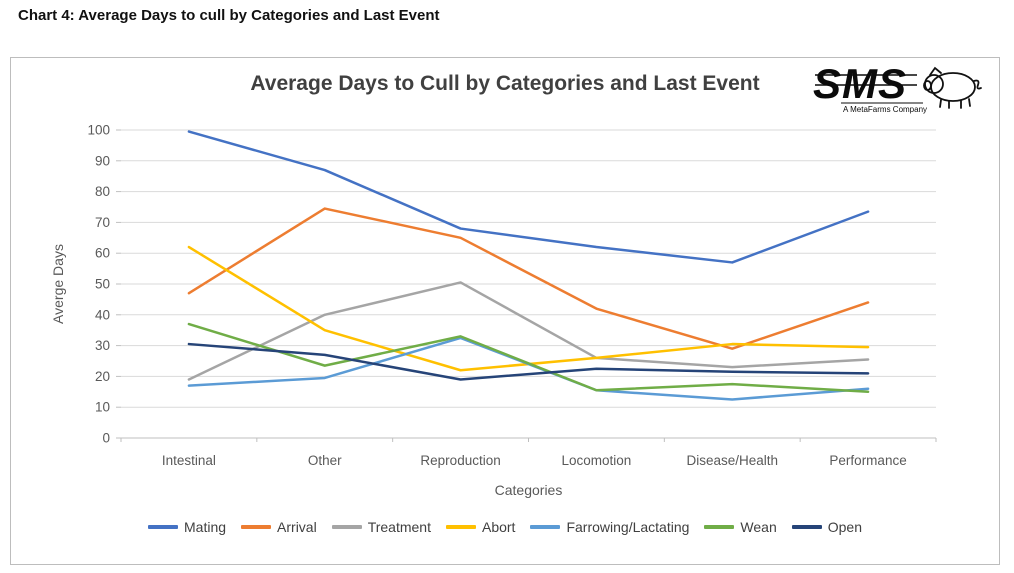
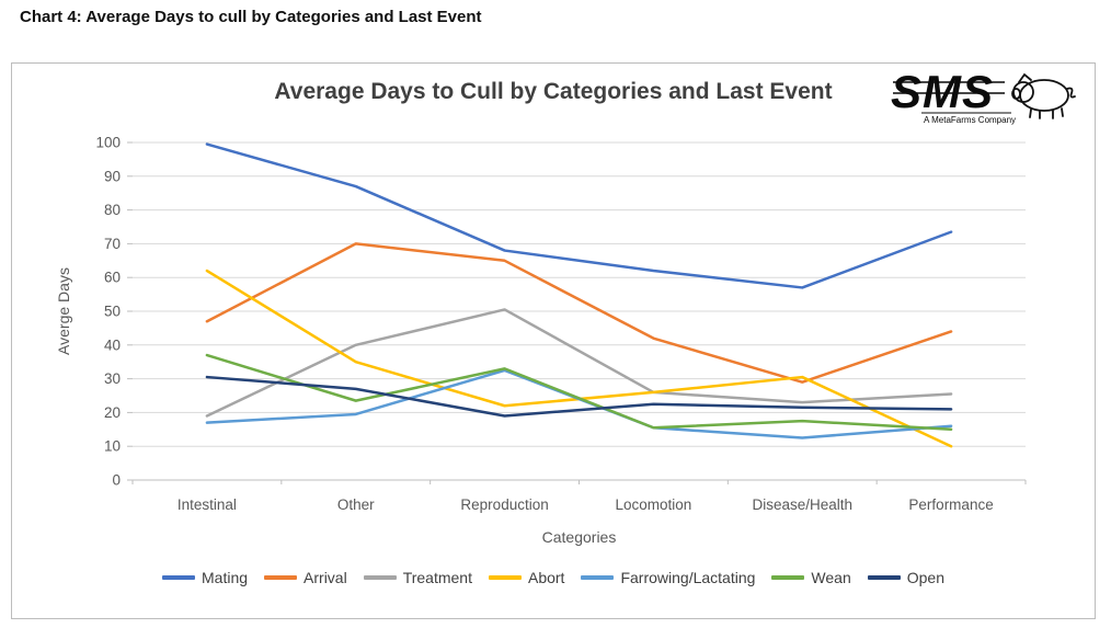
Arrival/Other: 74 -> 70
Abort/Performance: 30 -> 10
